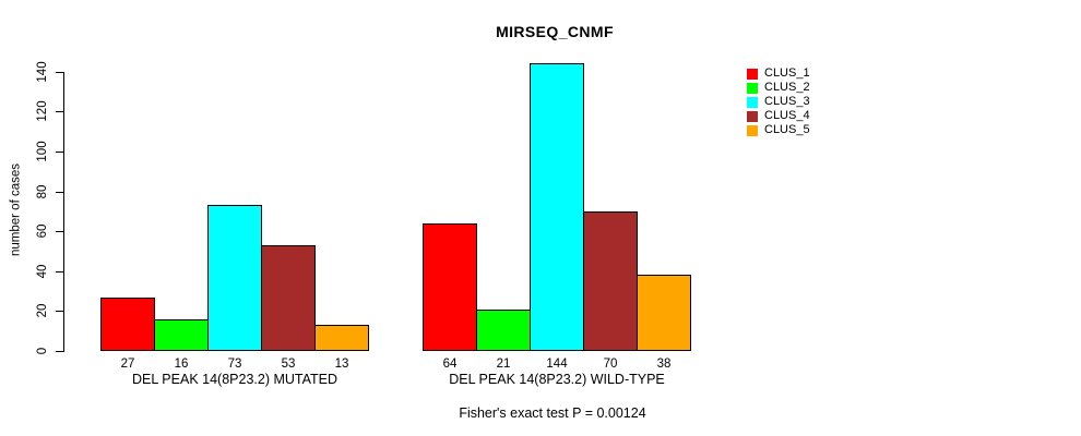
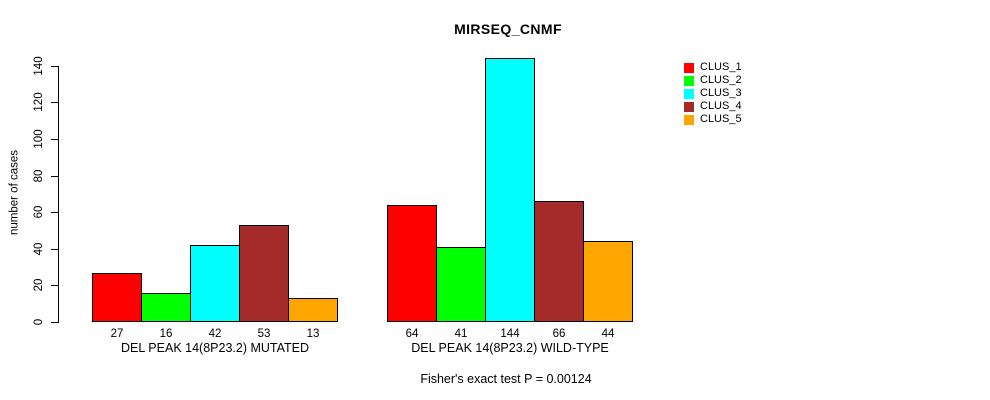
CLUS_3/DEL PEAK 14(8P23.2) MUTATED: 73 -> 42
CLUS_2/DEL PEAK 14(8P23.2) WILD-TYPE: 21 -> 41
CLUS_4/DEL PEAK 14(8P23.2) WILD-TYPE: 70 -> 66
CLUS_5/DEL PEAK 14(8P23.2) WILD-TYPE: 38 -> 44
